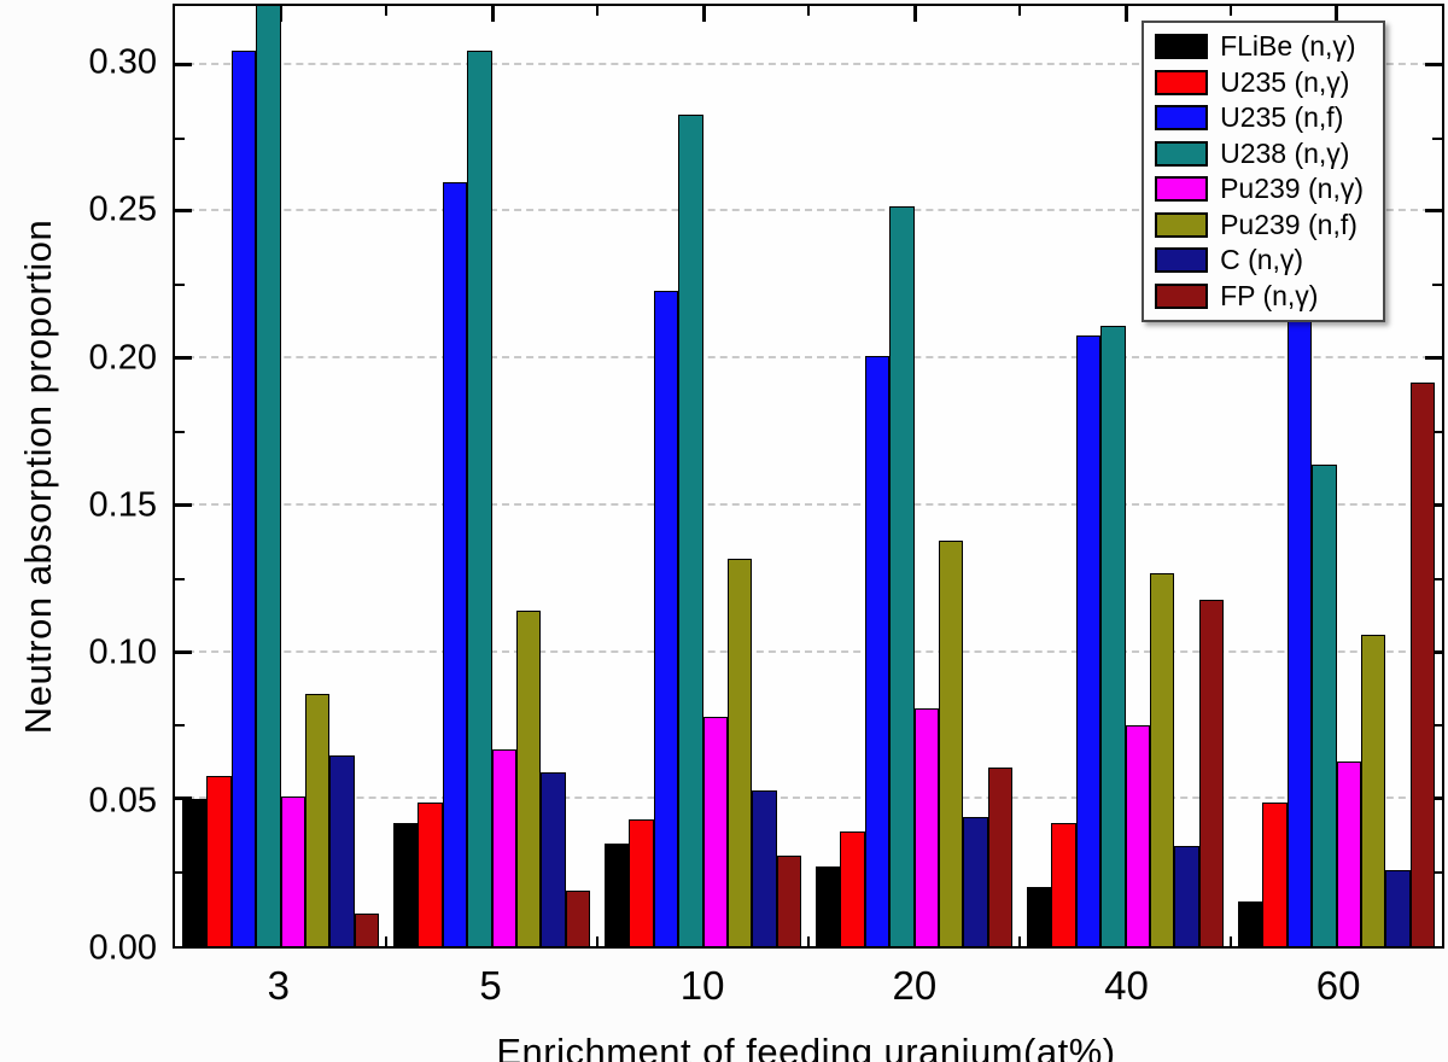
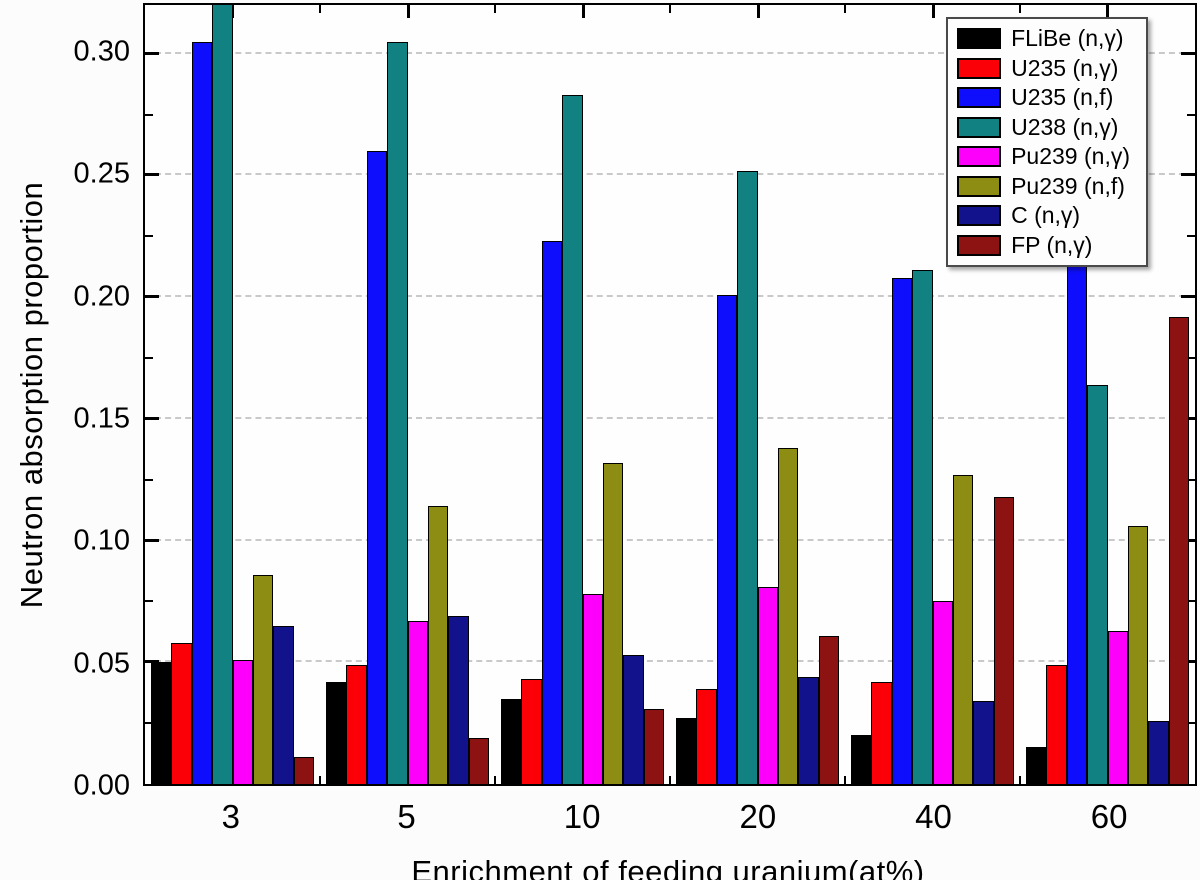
C (n,γ)/5: 0.059 -> 0.069
